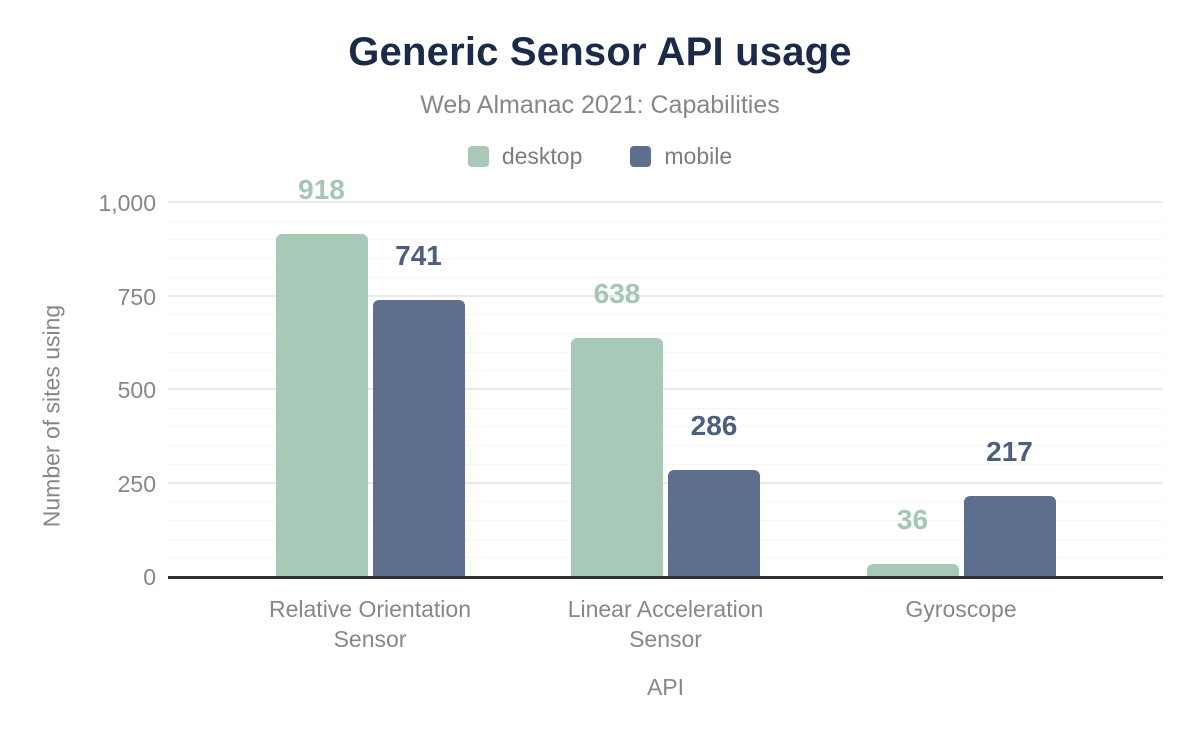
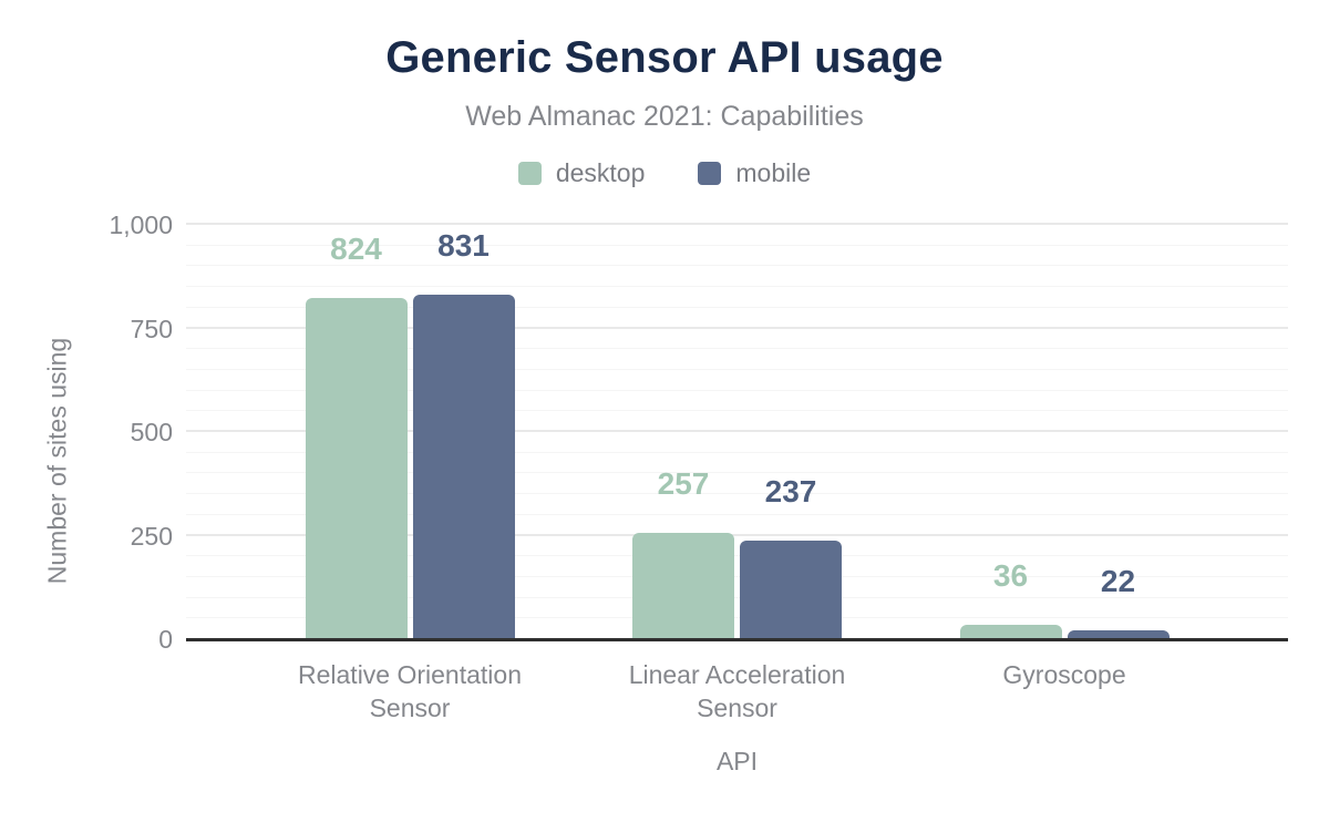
desktop/Relative Orientation Sensor: 918 -> 824
mobile/Relative Orientation Sensor: 741 -> 831
desktop/Linear Acceleration Sensor: 638 -> 257
mobile/Linear Acceleration Sensor: 286 -> 237
mobile/Gyroscope: 217 -> 22
